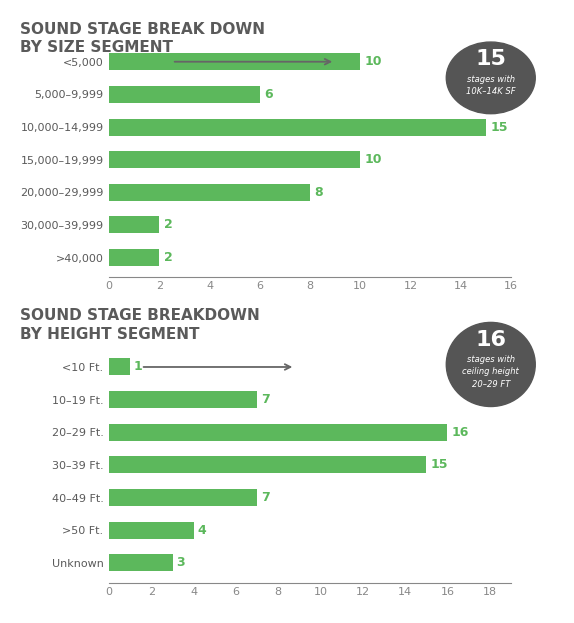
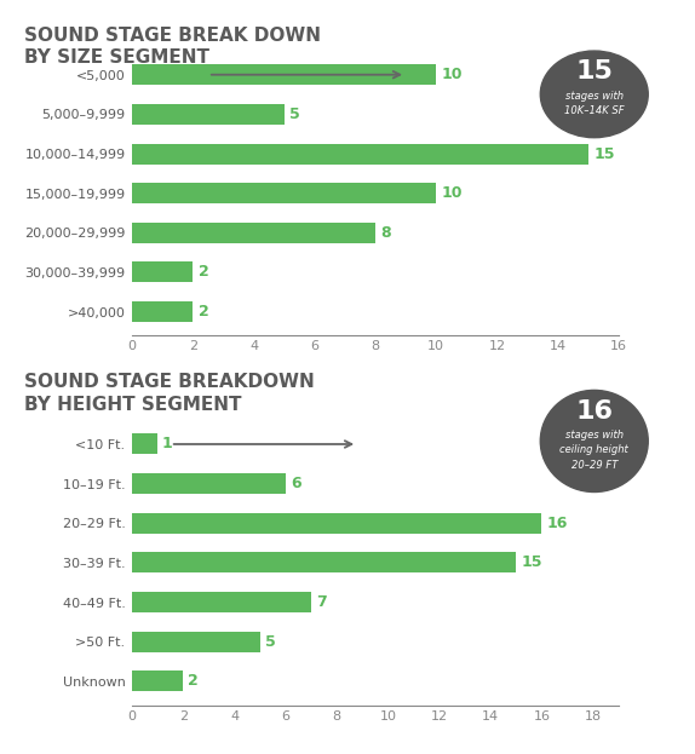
5,000–9,999: 6 -> 5
10–19 Ft.: 7 -> 6
>50 Ft.: 4 -> 5
Unknown: 3 -> 2
